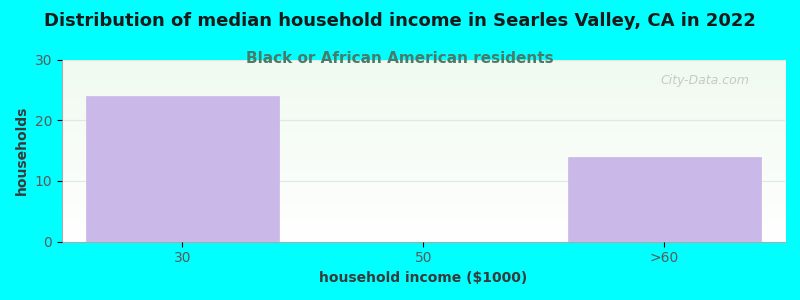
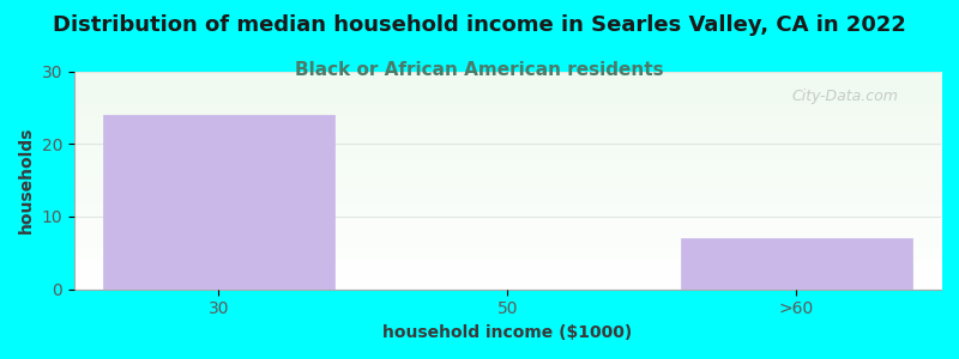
>60: 14 -> 7
